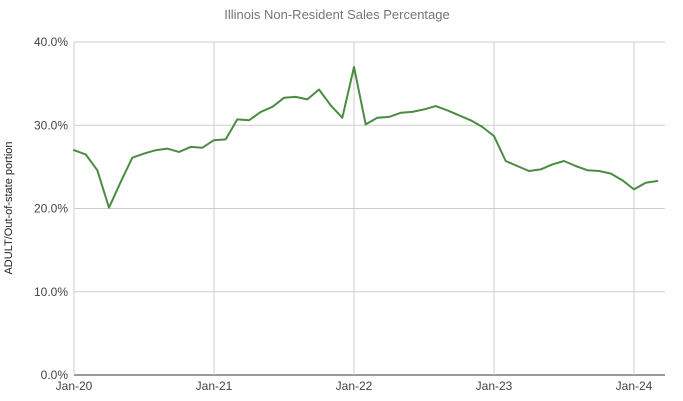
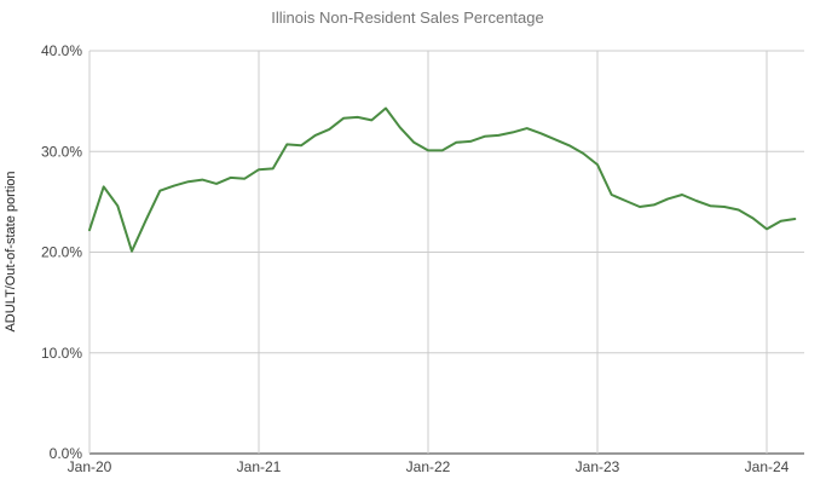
Jan-20: 27% -> 22%
Jan-22: 37% -> 30%
